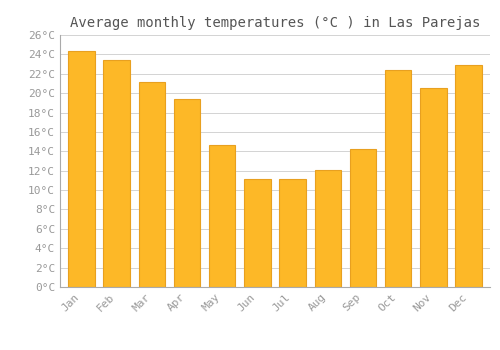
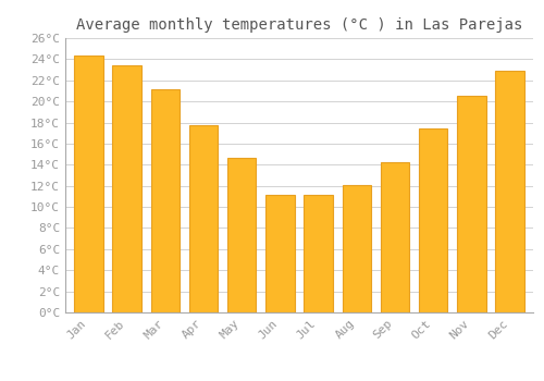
Apr: 19.4°C -> 17.7°C
Oct: 22.4°C -> 17.4°C
